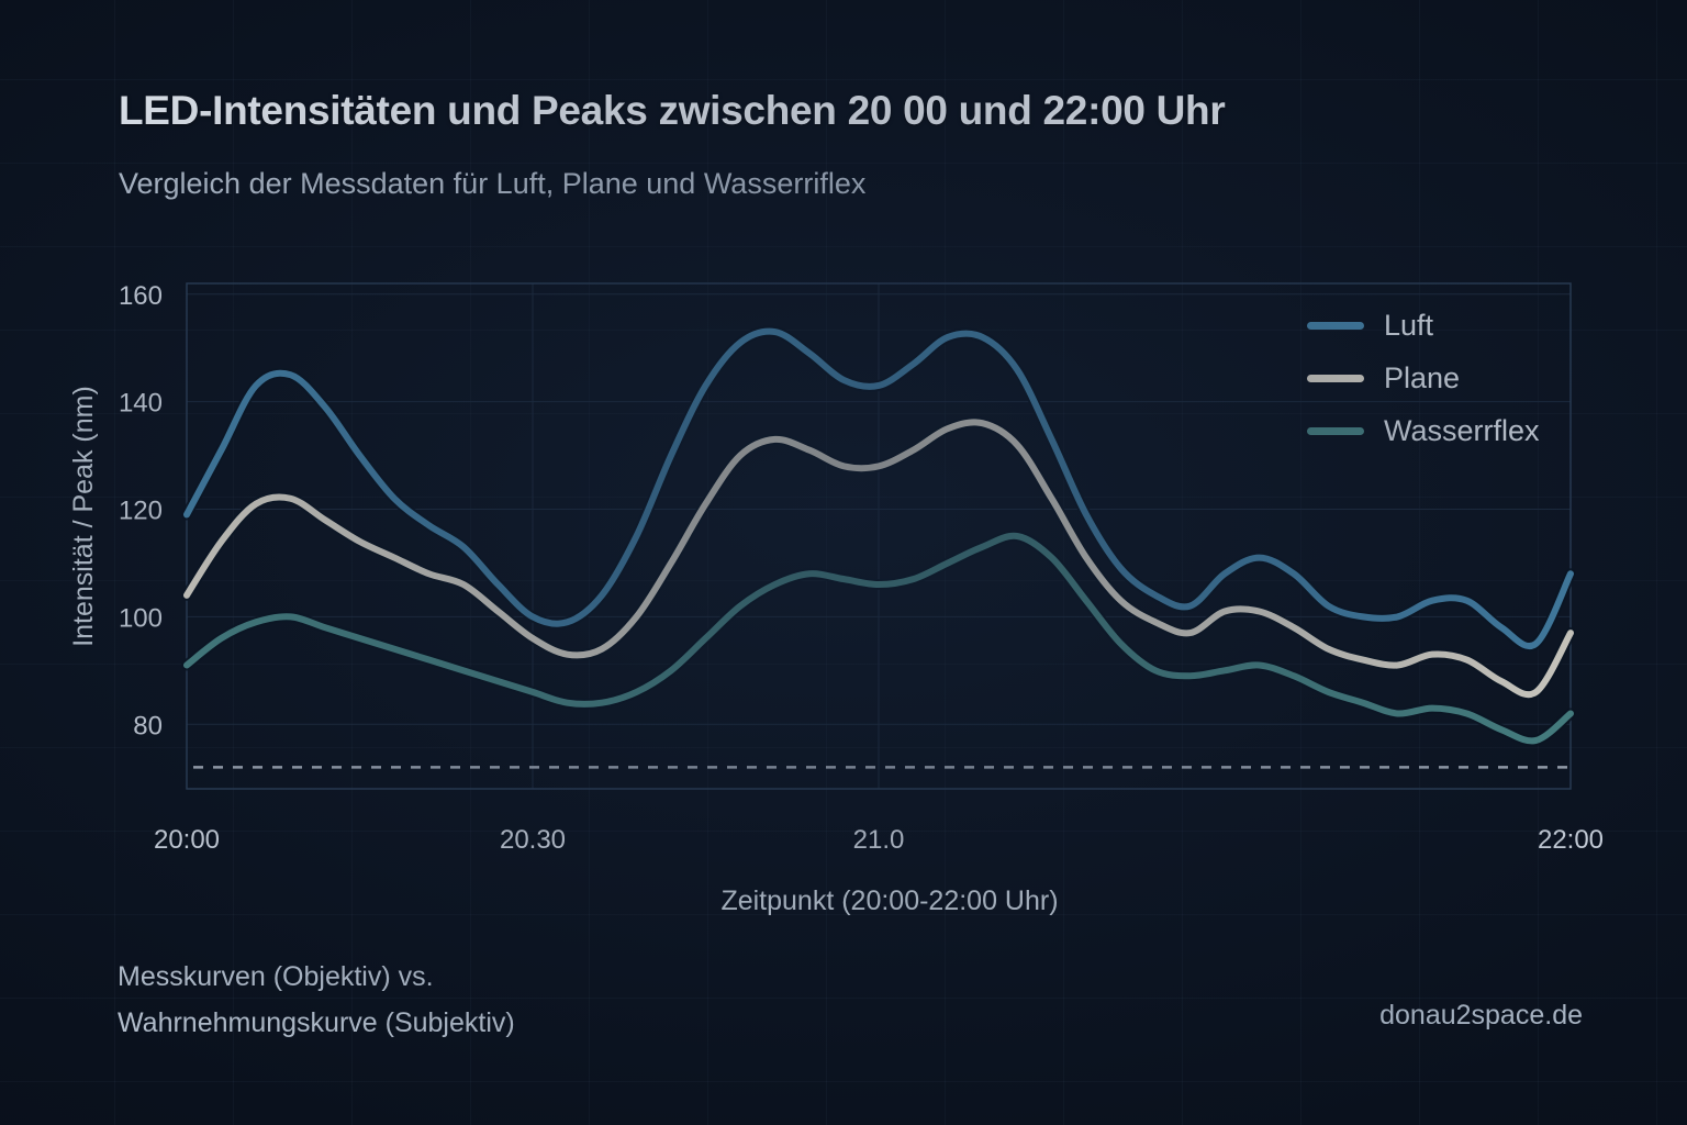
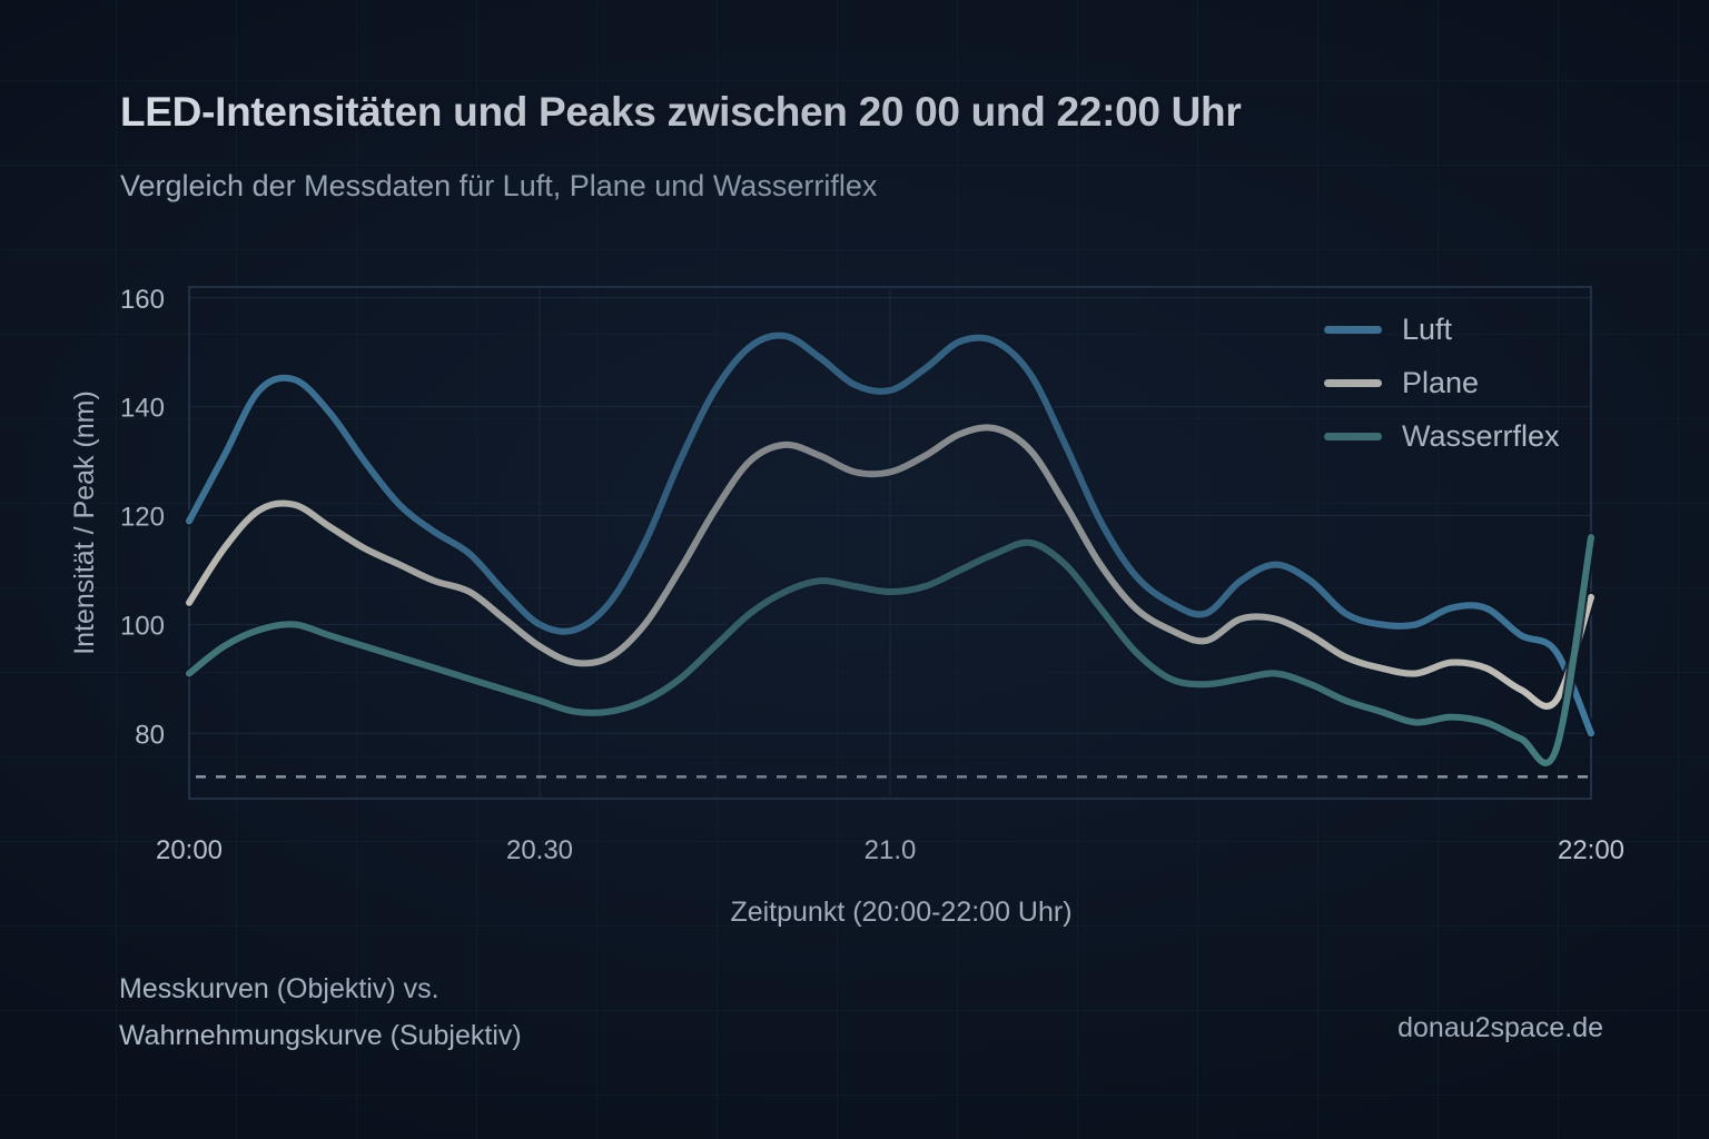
Luft/120: 108 -> 80
Plane/120: 97 -> 105
Wasserrflex/120: 82 -> 116
